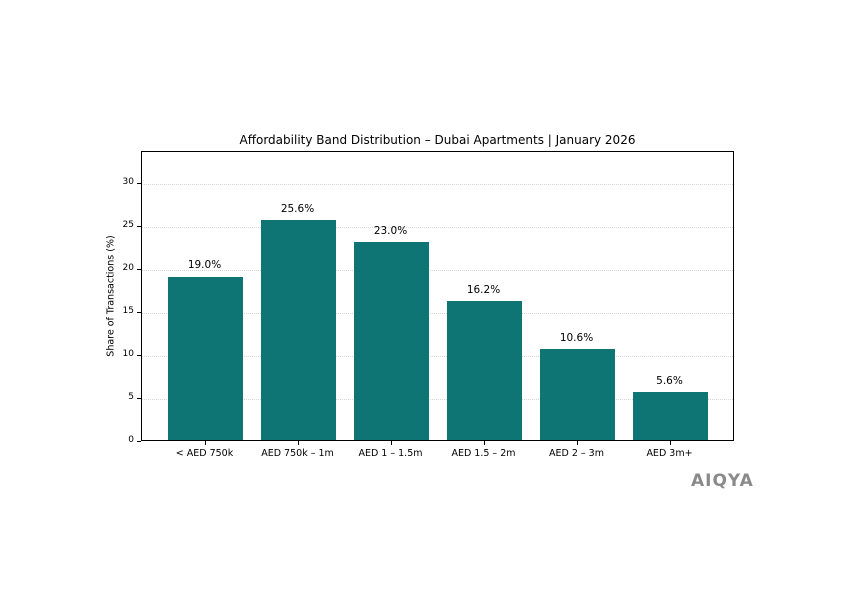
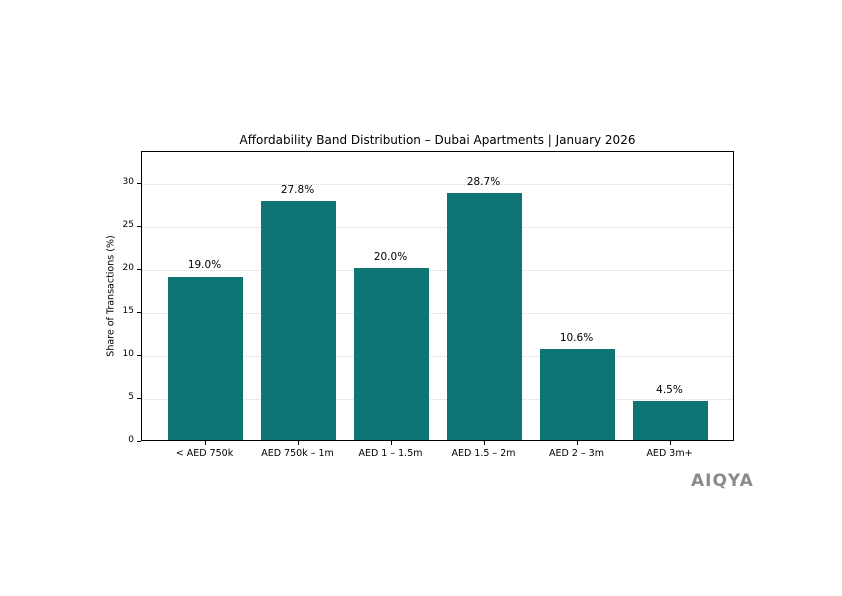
AED 750k – 1m: 25.6% -> 27.8%
AED 1 – 1.5m: 23.0% -> 20.0%
AED 1.5 – 2m: 16.2% -> 28.7%
AED 3m+: 5.6% -> 4.5%
